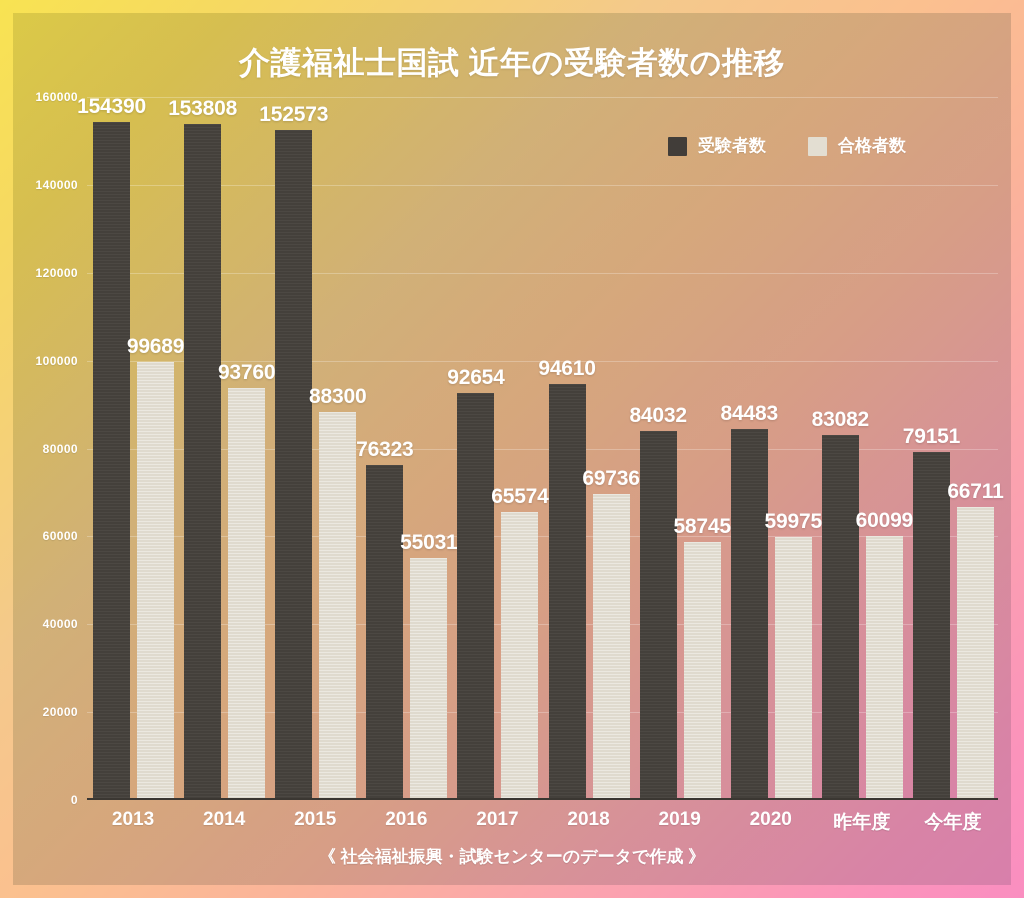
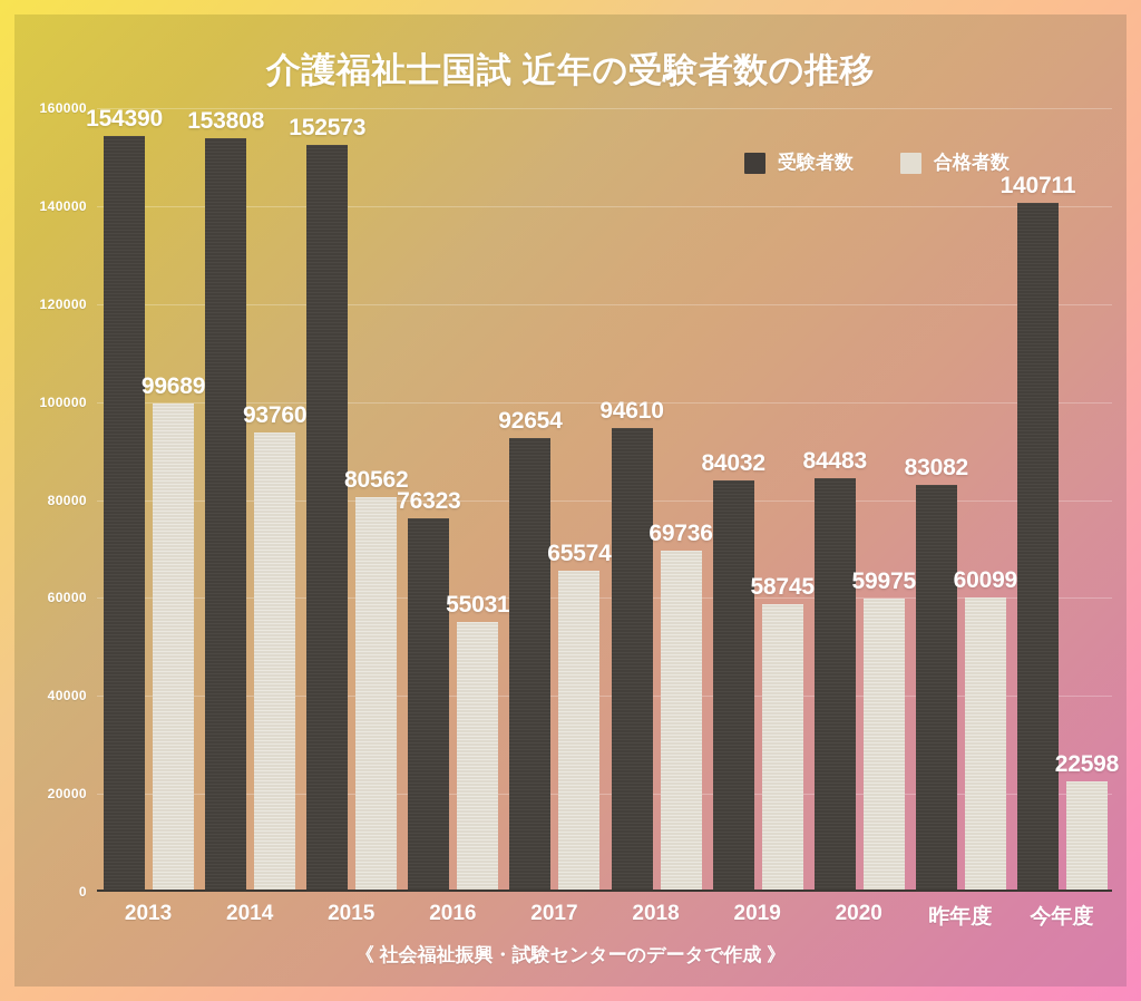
合格者数/2015: 88300 -> 80562
受験者数/今年度: 79151 -> 140711
合格者数/今年度: 66711 -> 22598
